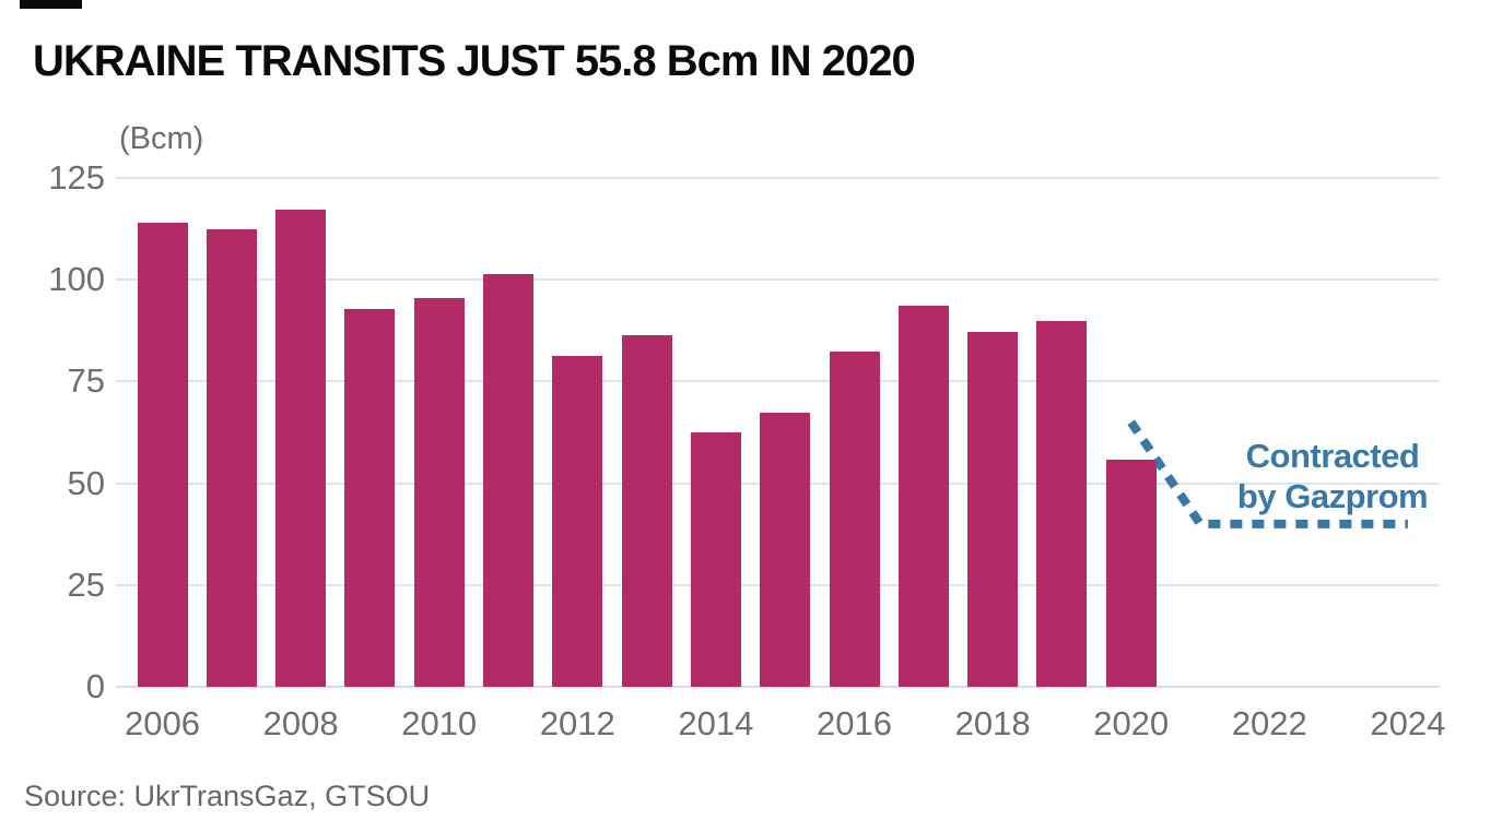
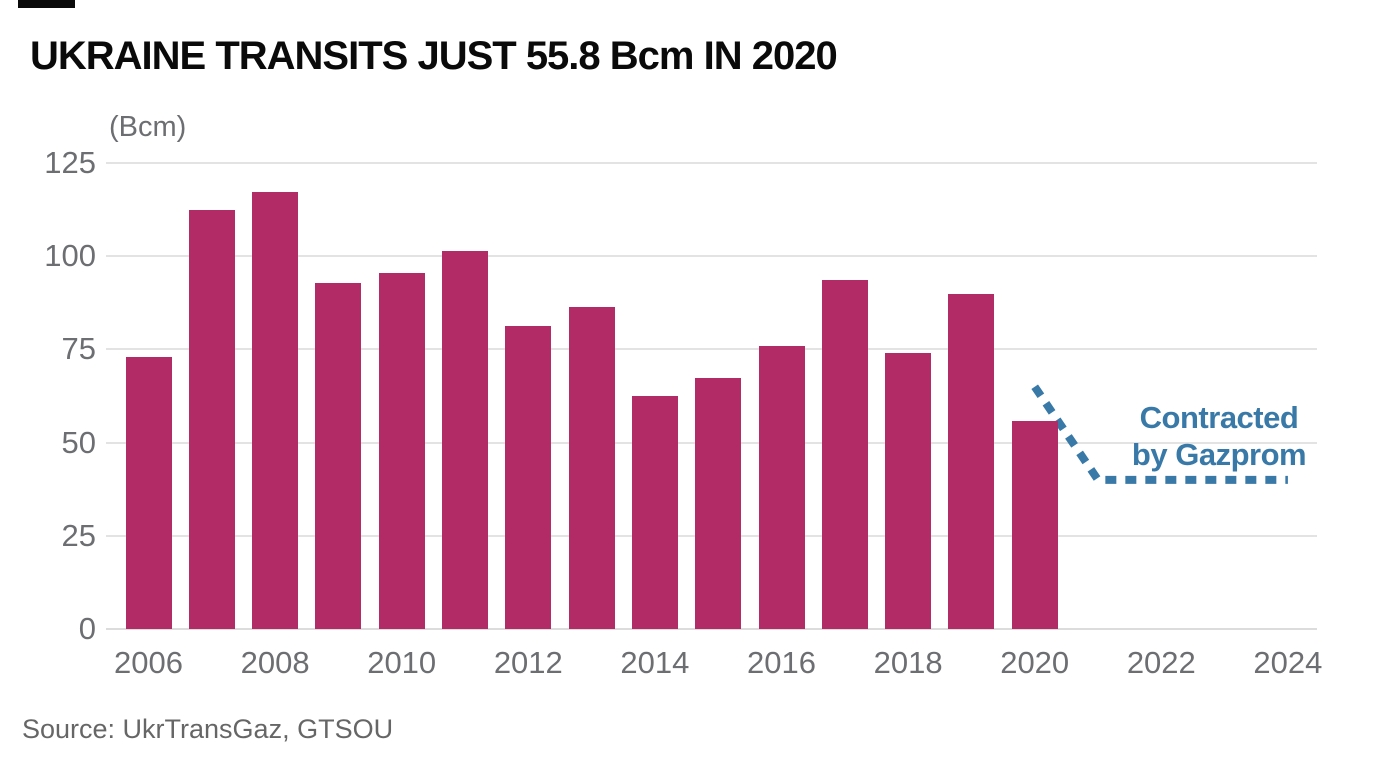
2006: 114 -> 73
2016: 82 -> 76
2018: 87 -> 74
